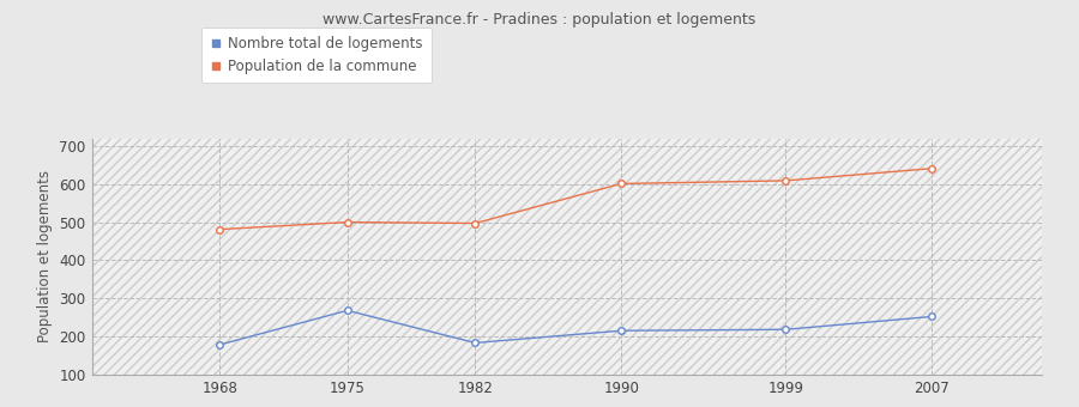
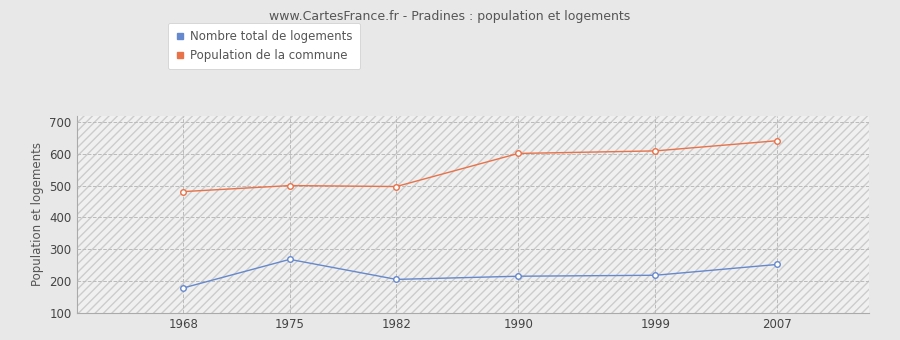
Nombre total de logements/1982: 183 -> 205
